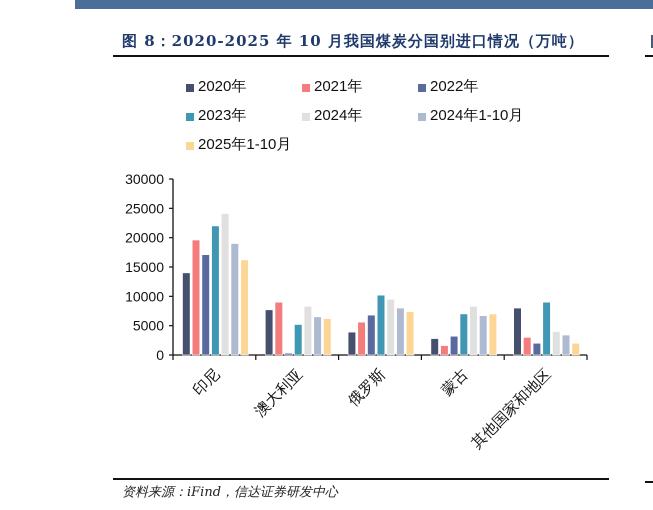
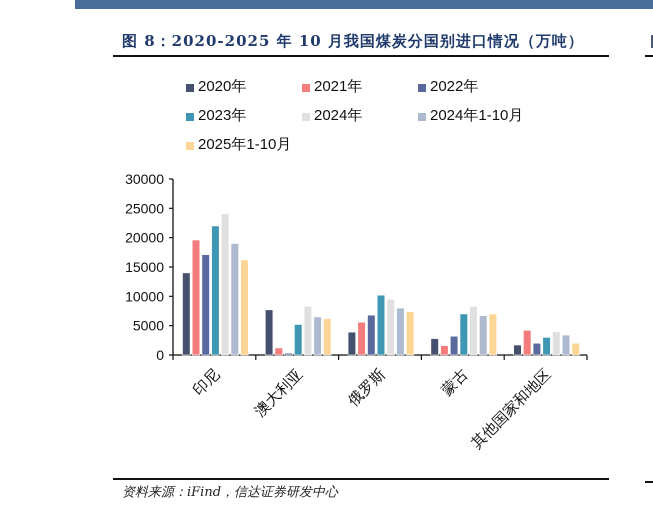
2021年/澳大利亚: 9000 -> 1000
2020年/其他国家和地区: 8000 -> 2000
2021年/其他国家和地区: 3000 -> 4000
2023年/其他国家和地区: 9000 -> 3000
